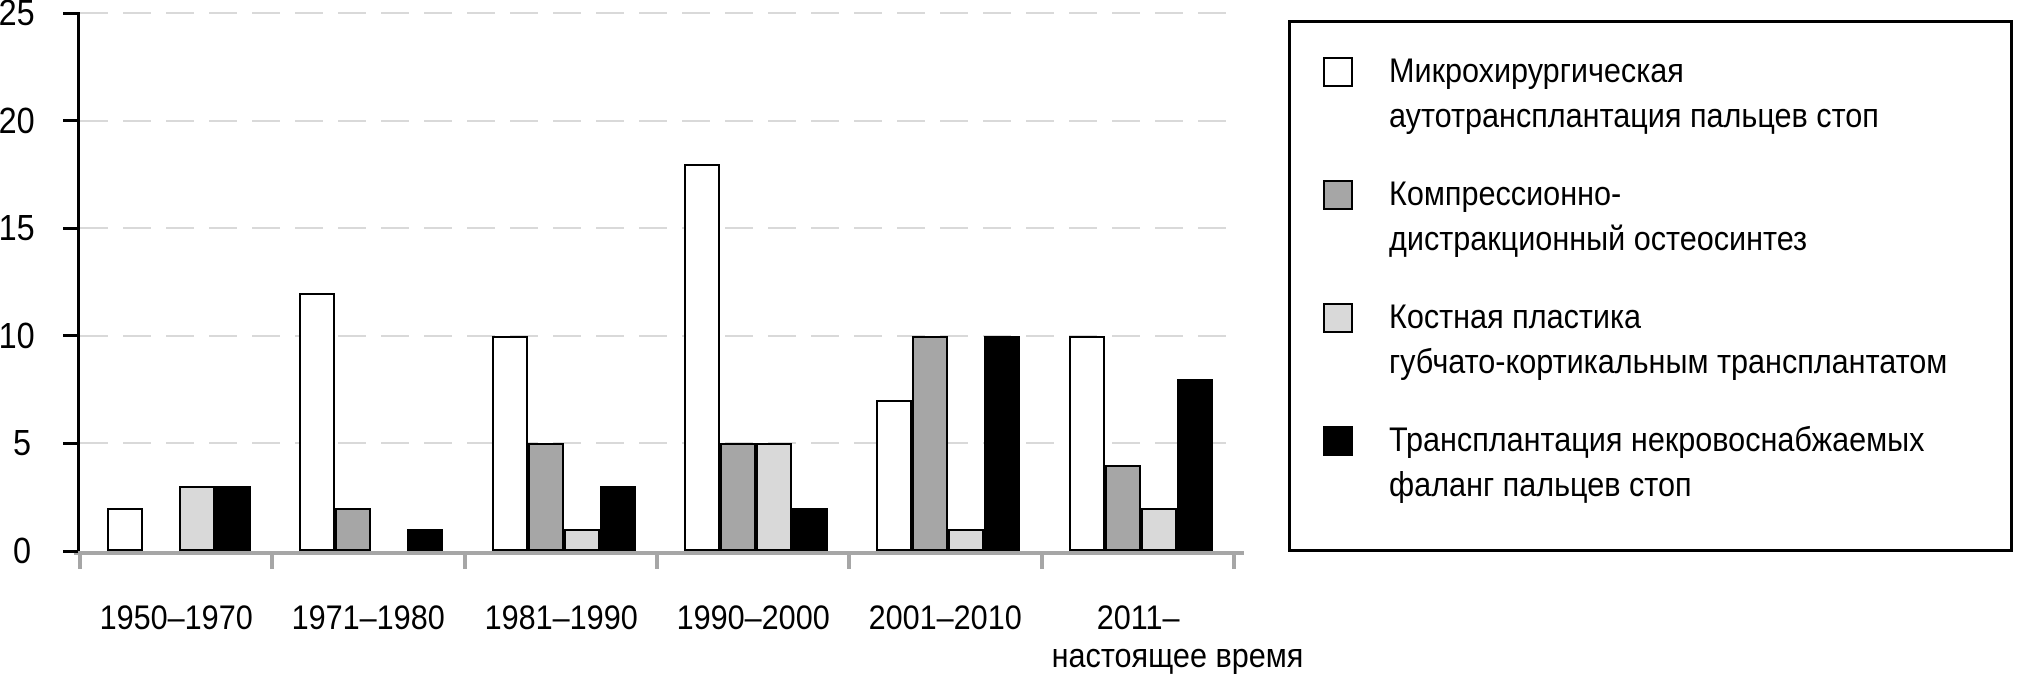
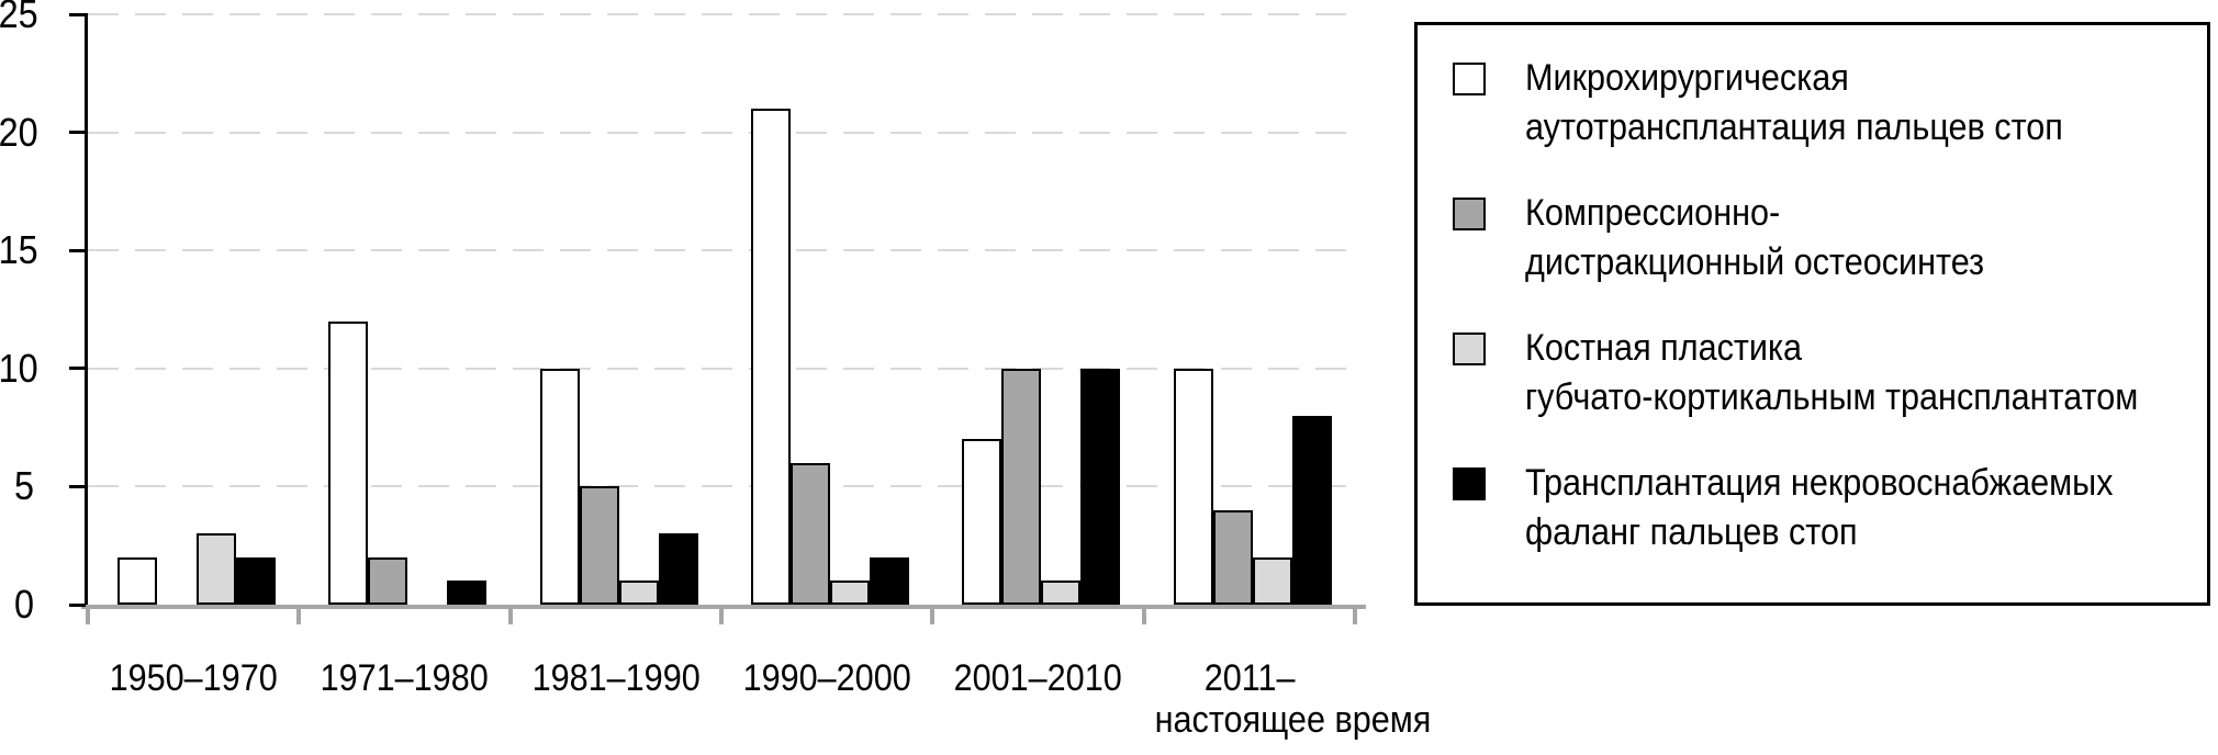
Трансплантация некровоснабжаемых фаланг пальцев стоп/1950–1970: 3 -> 2
Микрохирургическая аутотрансплантация пальцев стоп/1990–2000: 18 -> 21
Компрессионно-дистракционный остеосинтез/1990–2000: 5 -> 6
Костная пластика губчато-кортикальным трансплантатом/1990–2000: 5 -> 1
